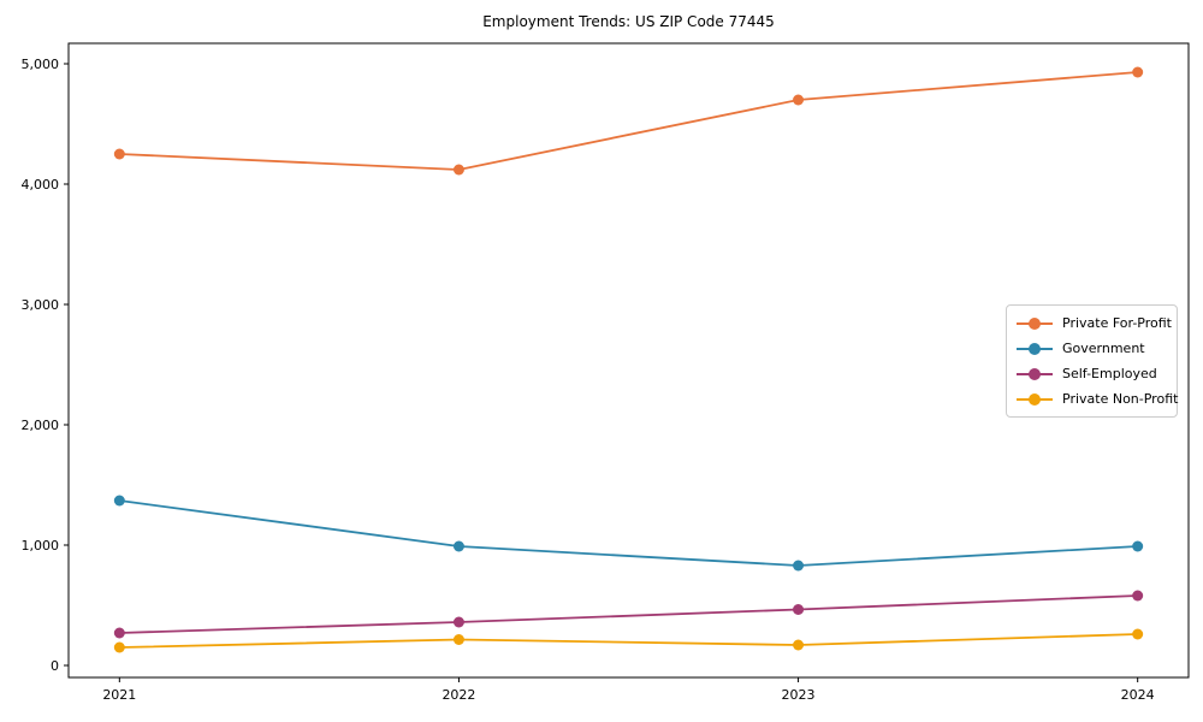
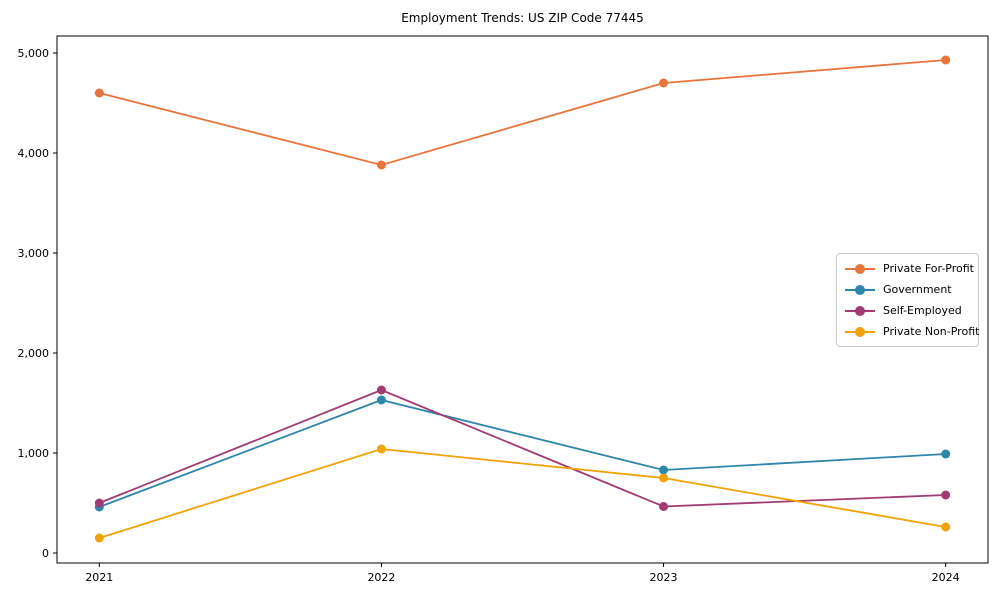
Private For-Profit/2021: 4250 -> 4600
Government/2021: 1370 -> 460
Self-Employed/2021: 270 -> 500
Private For-Profit/2022: 4120 -> 3880
Government/2022: 990 -> 1530
Self-Employed/2022: 360 -> 1630
Private Non-Profit/2022: 220 -> 1040
Private Non-Profit/2023: 170 -> 750
